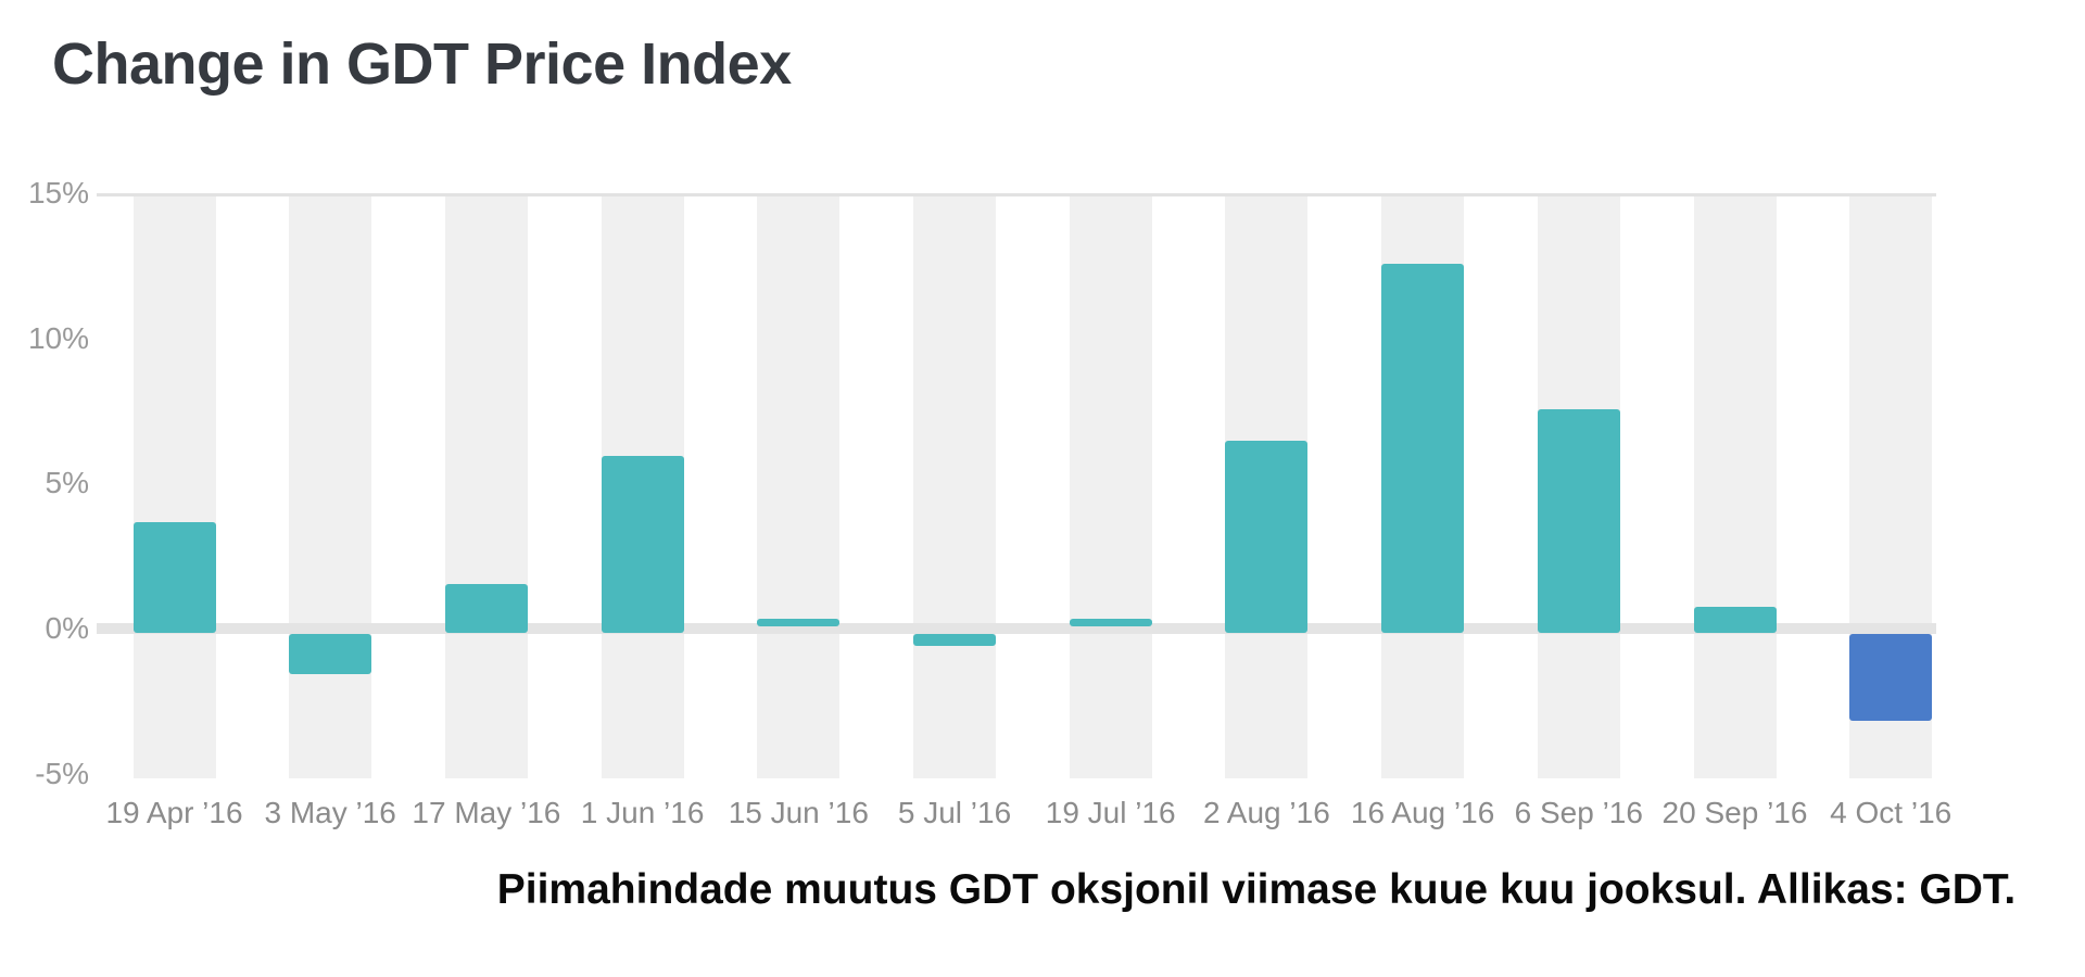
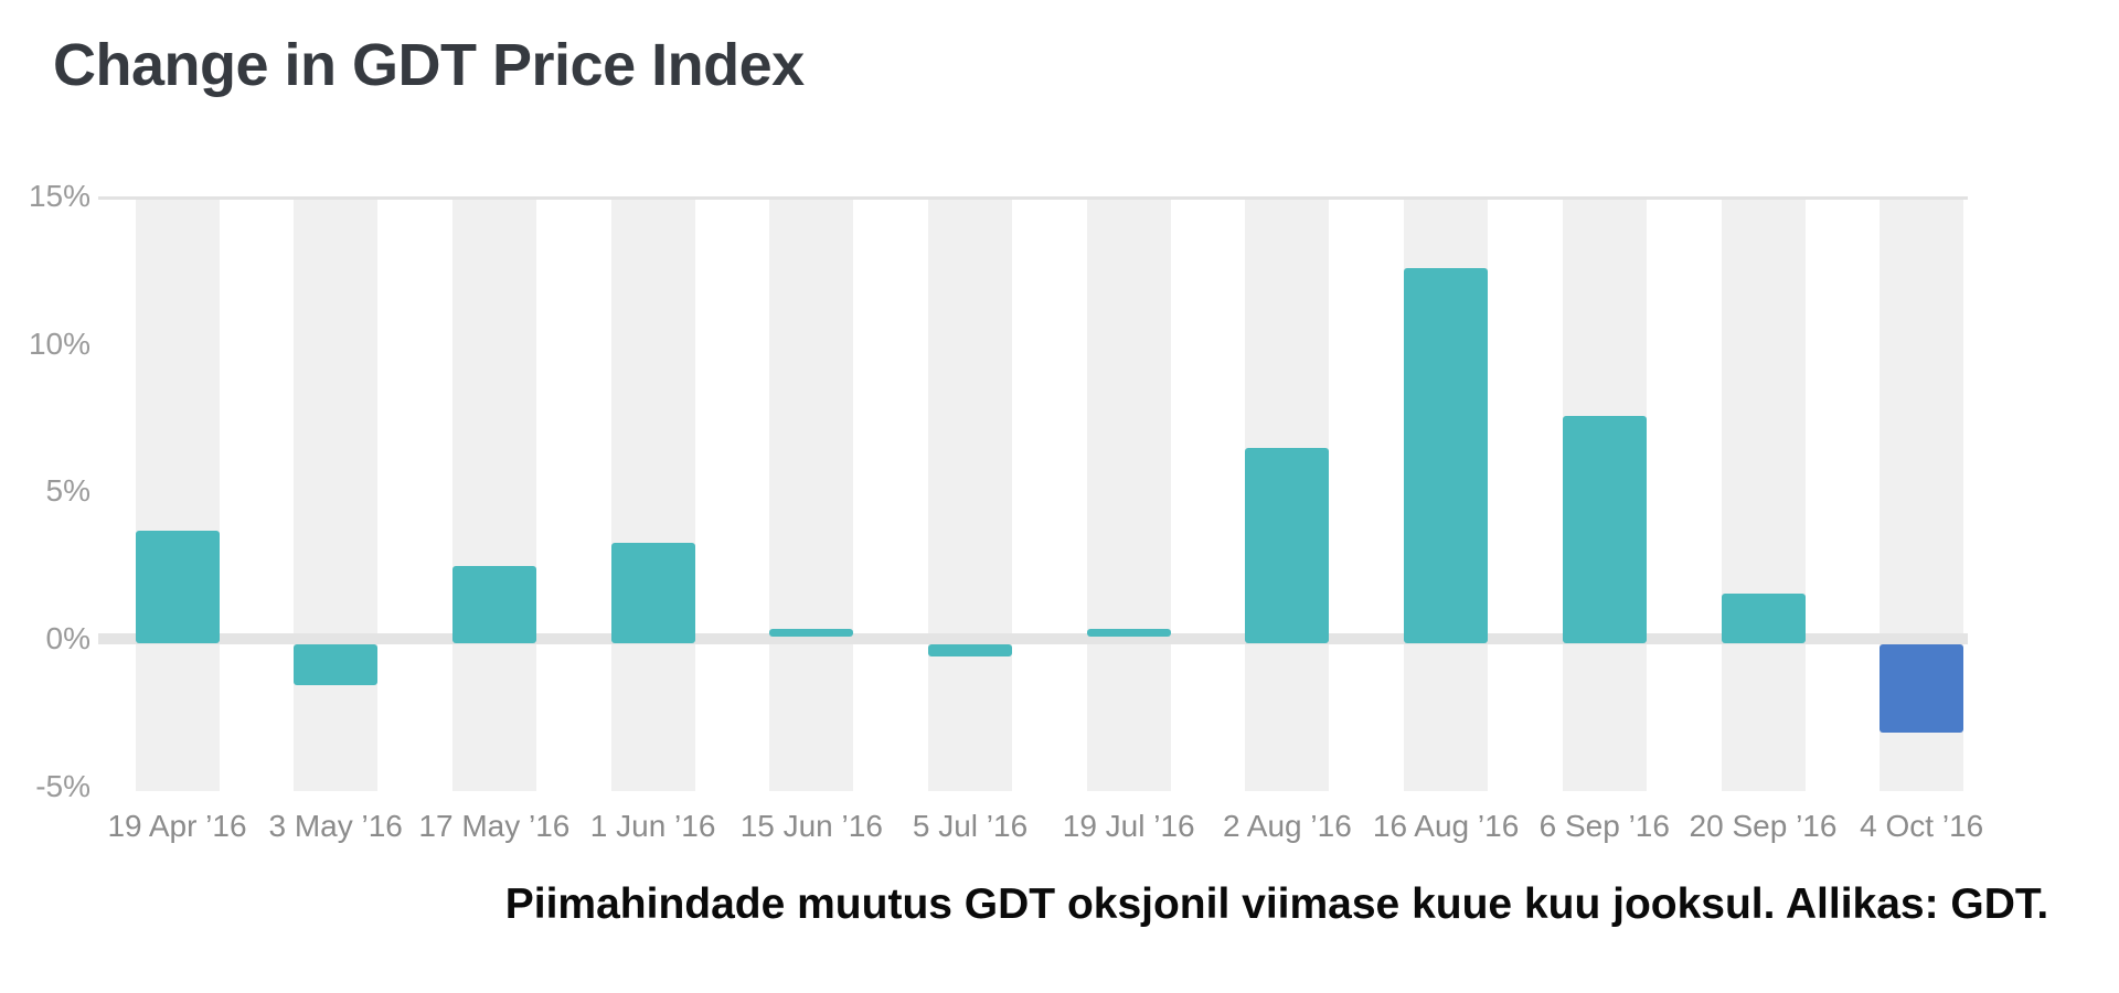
17 May ’16: 1.7% -> 2.6%
1 Jun ’16: 6.1% -> 3.4%
20 Sep ’16: 0.9% -> 1.7%
